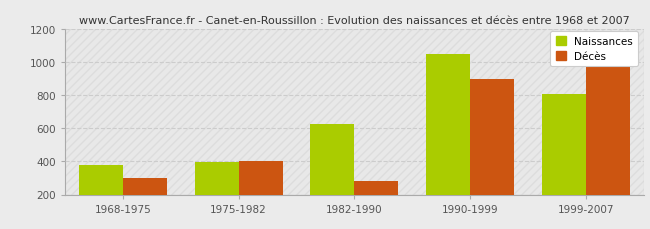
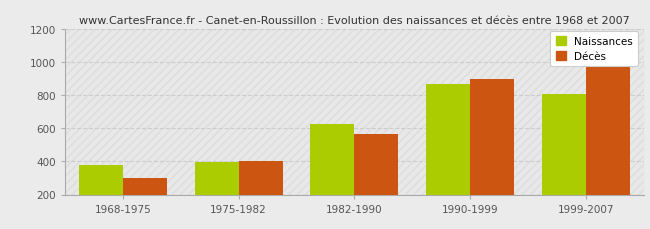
Décès/1982-1990: 280 -> 560
Naissances/1990-1999: 1050 -> 870
